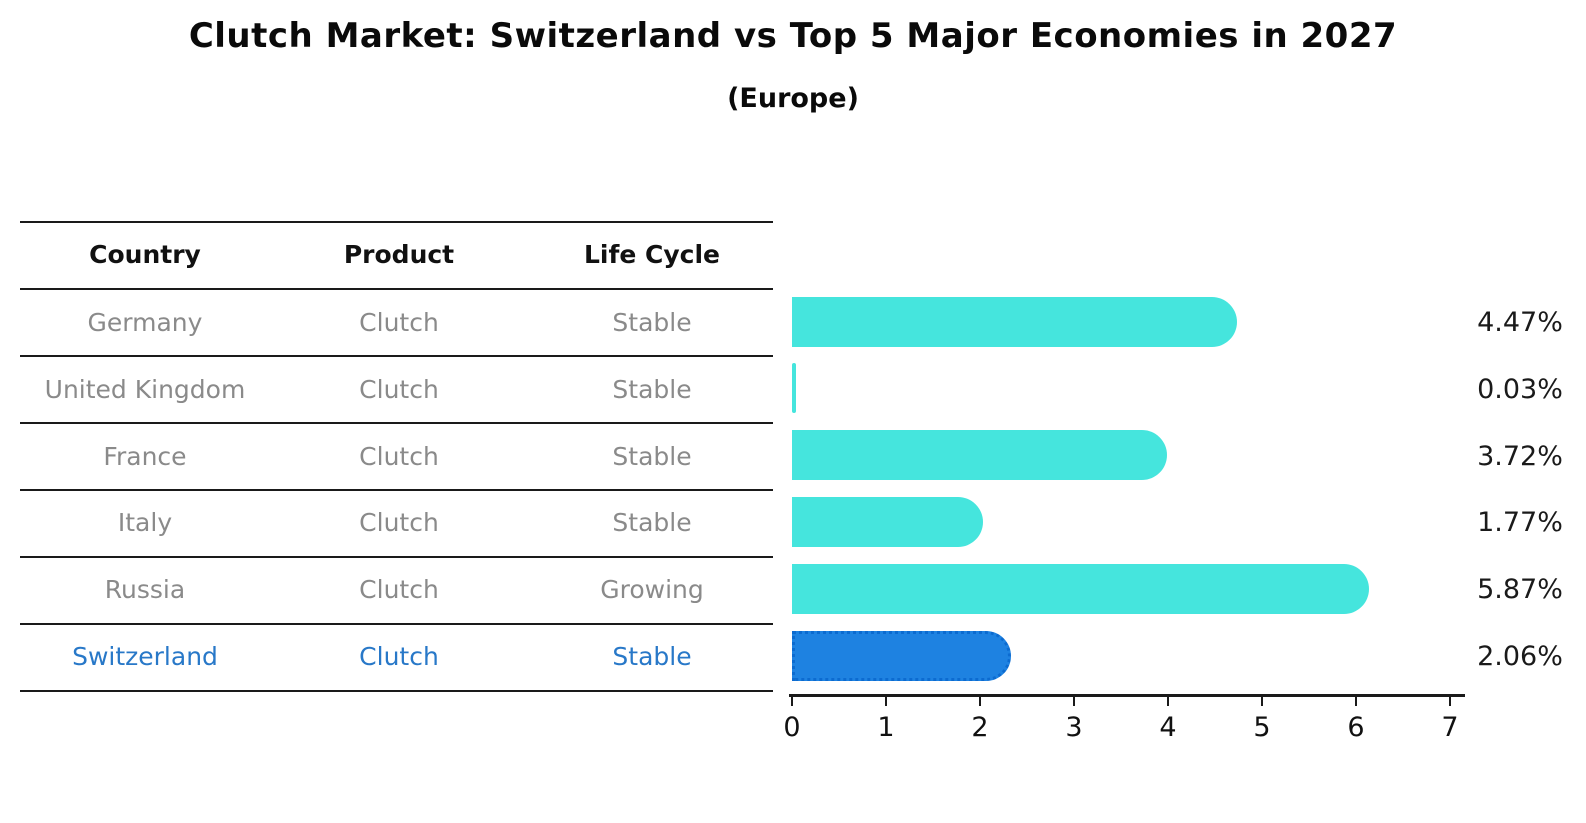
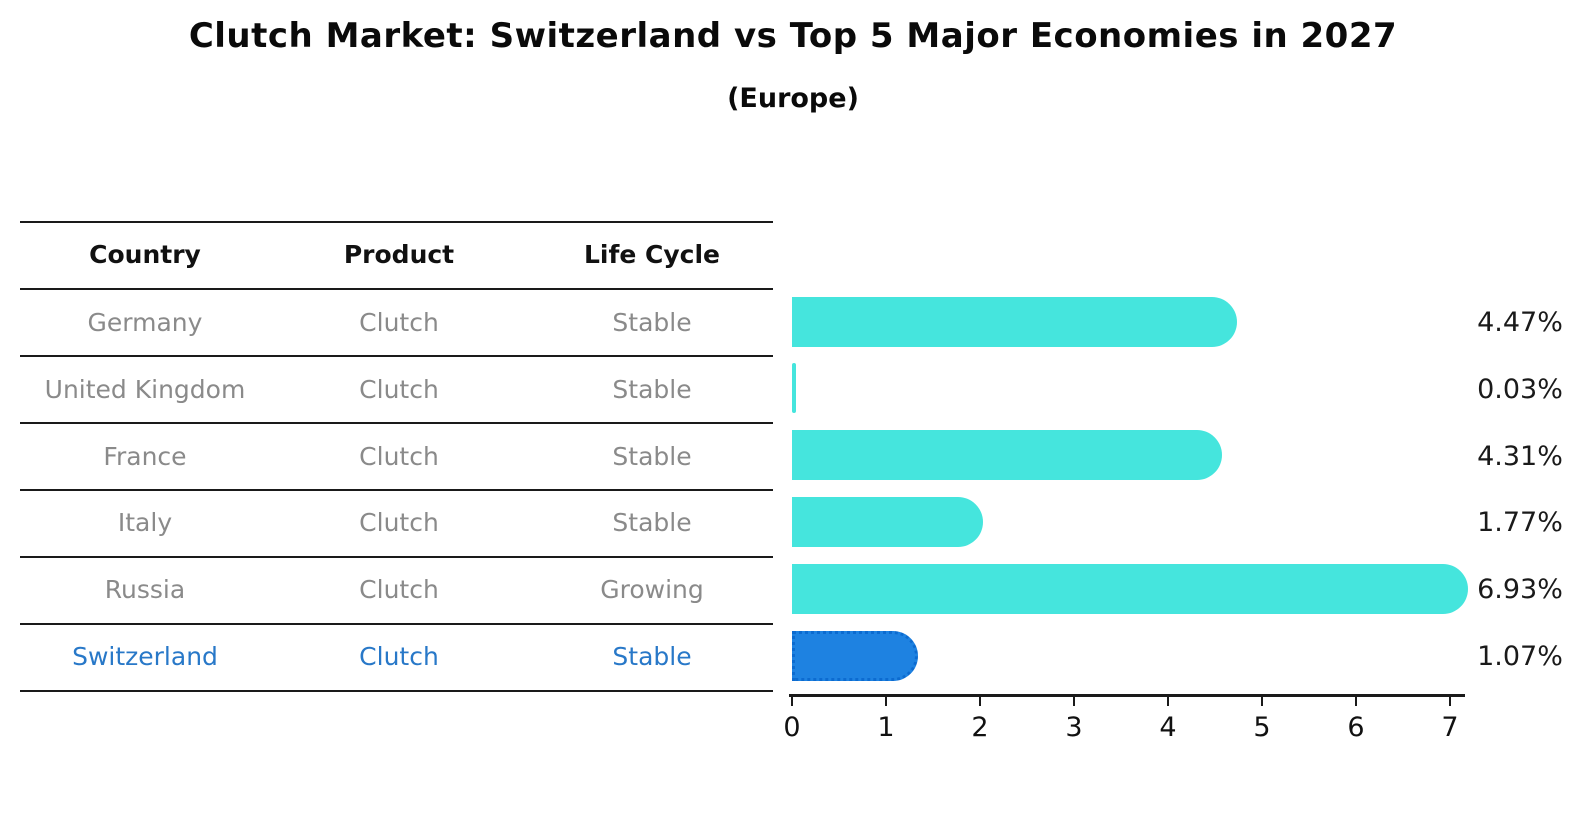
France: 3.72% -> 4.31%
Russia: 5.87% -> 6.93%
Switzerland: 2.06% -> 1.07%
